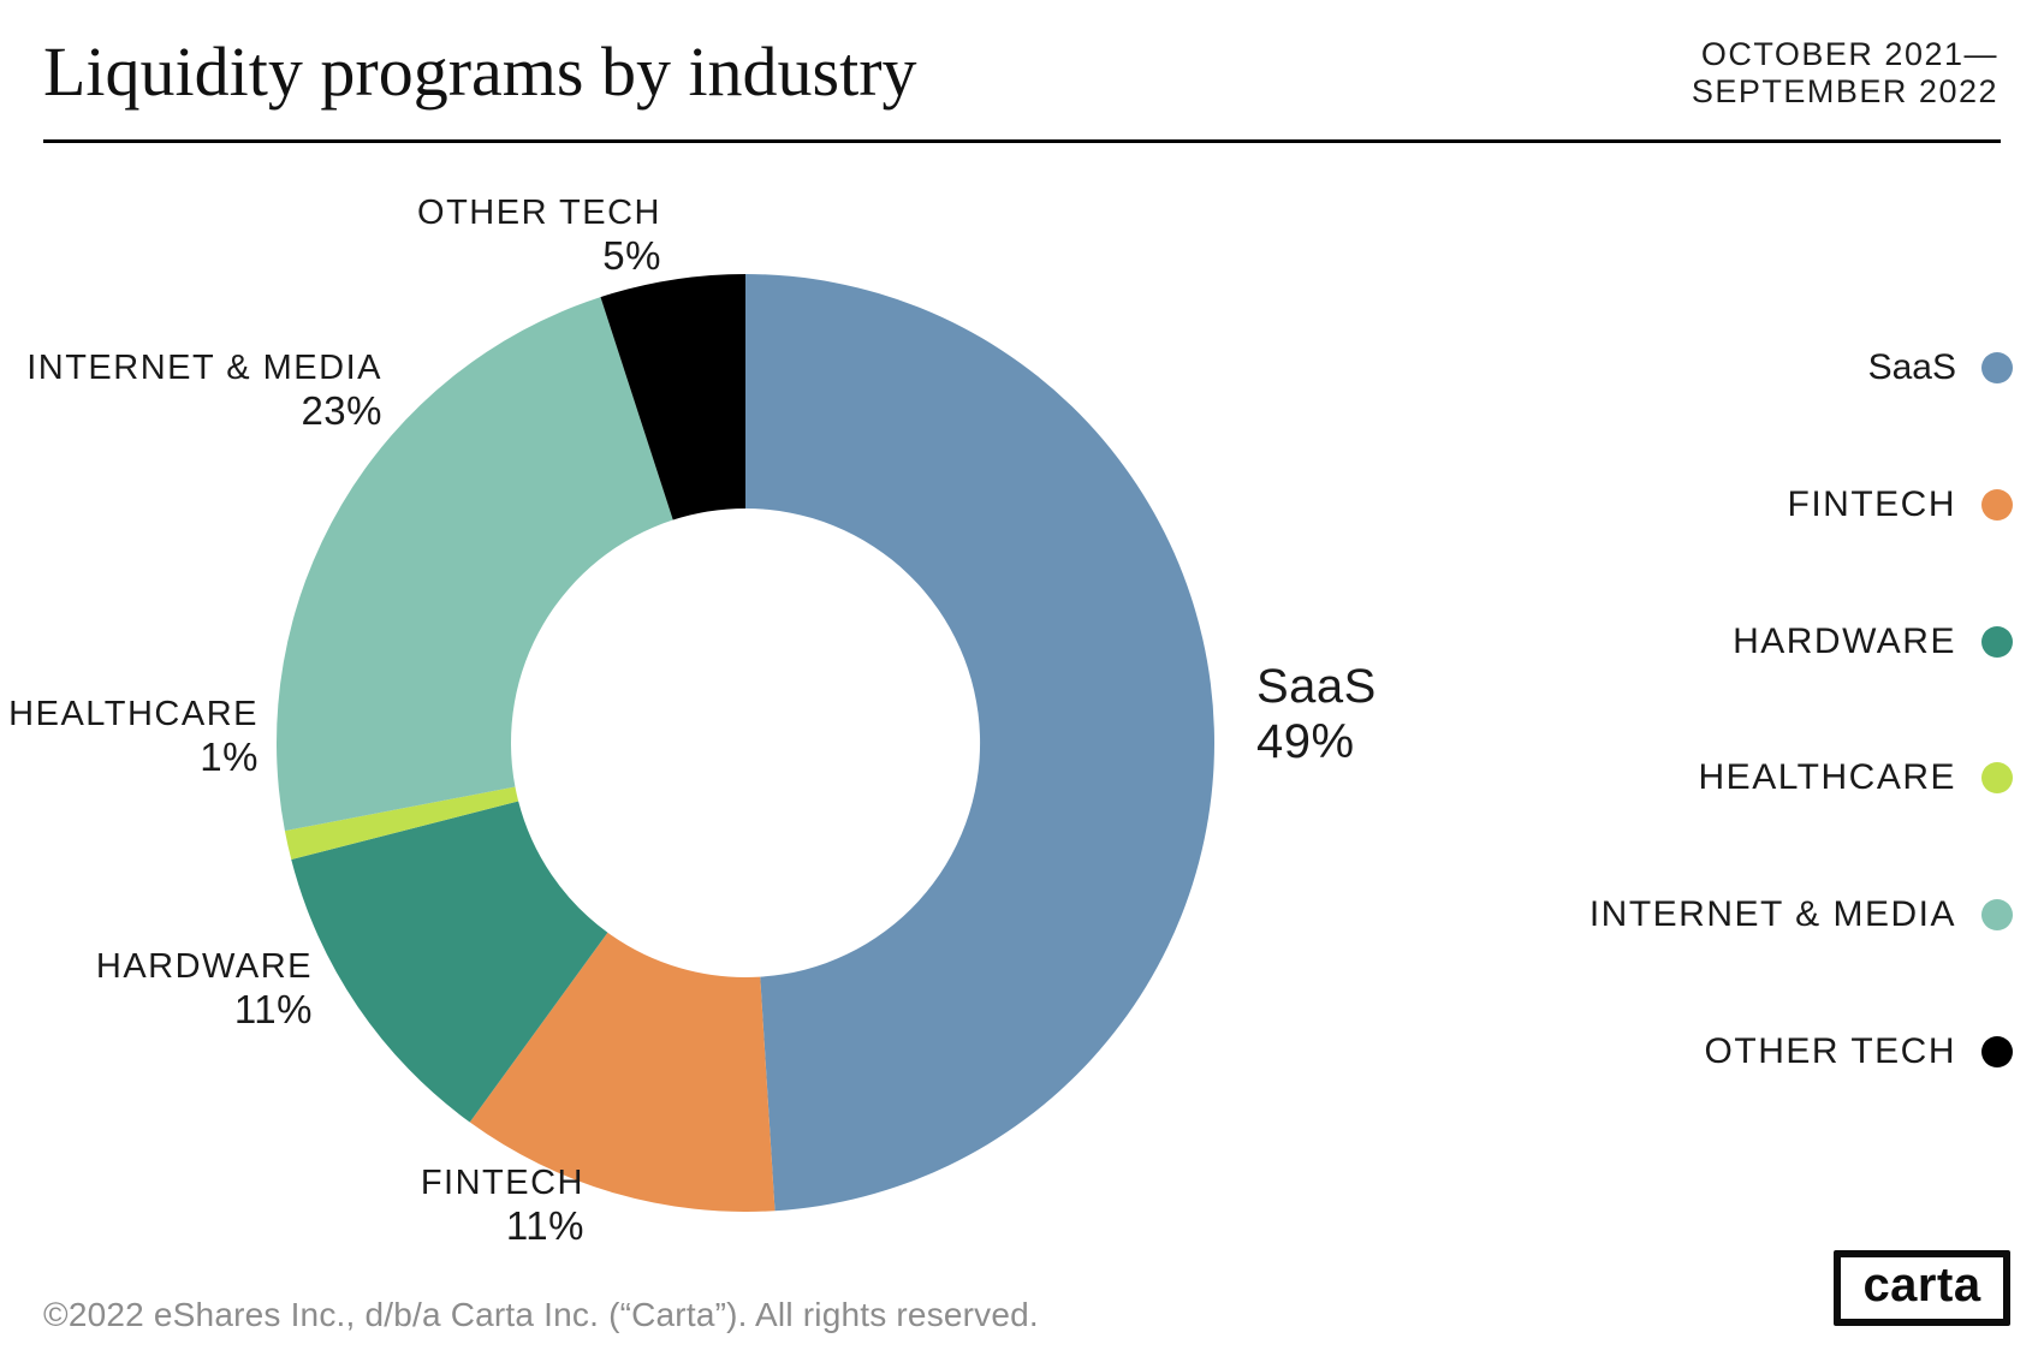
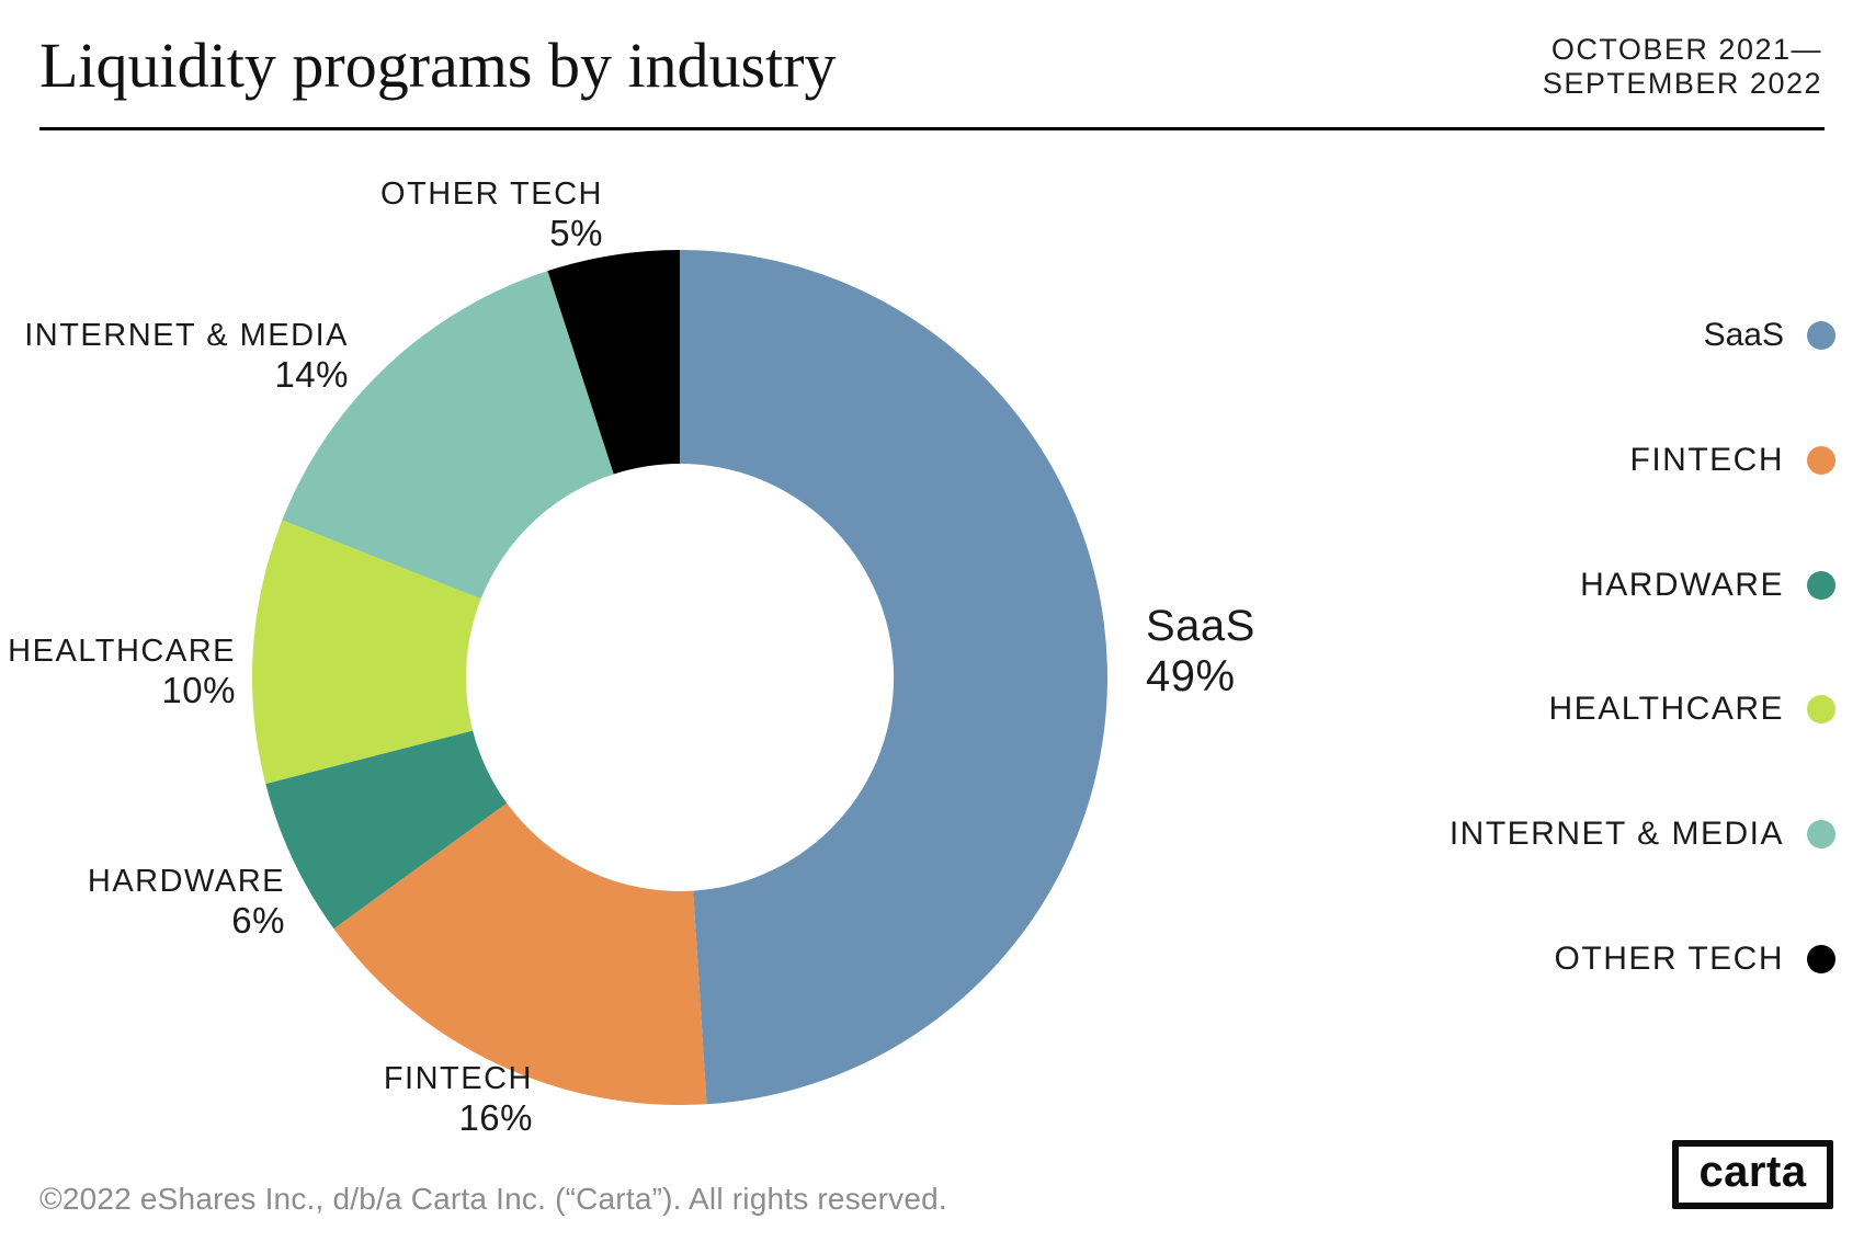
FINTECH: 11% -> 16%
HARDWARE: 11% -> 6%
HEALTHCARE: 1% -> 10%
INTERNET & MEDIA: 23% -> 14%
